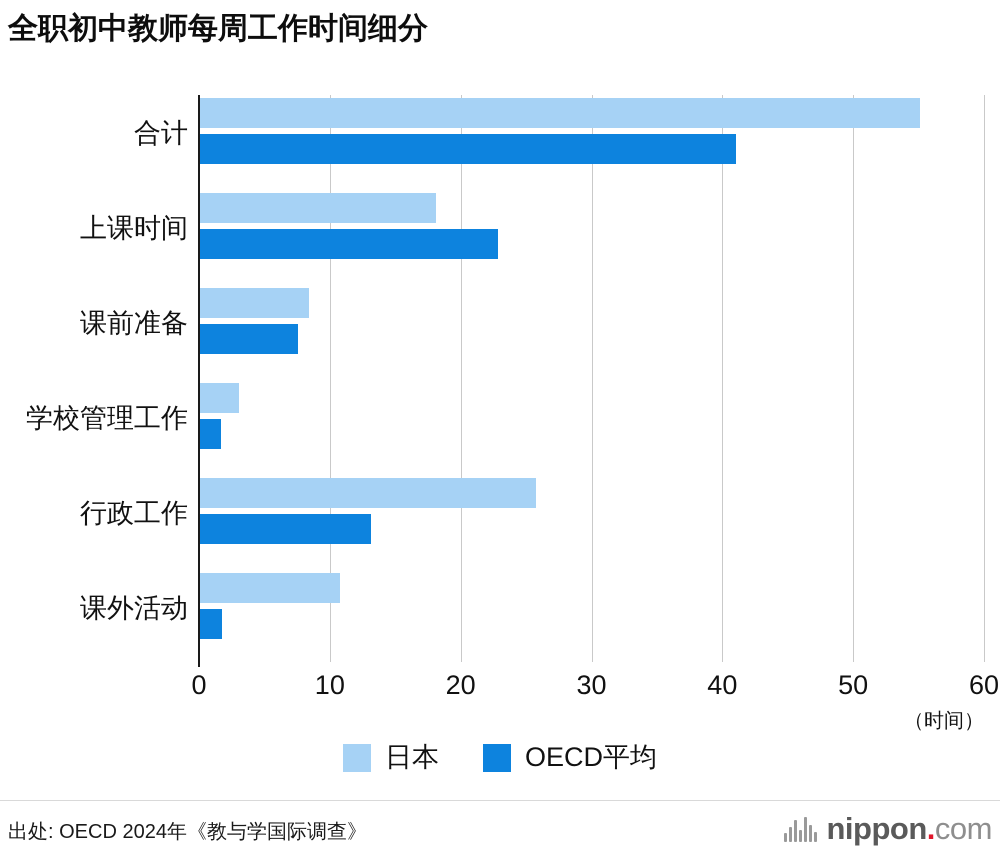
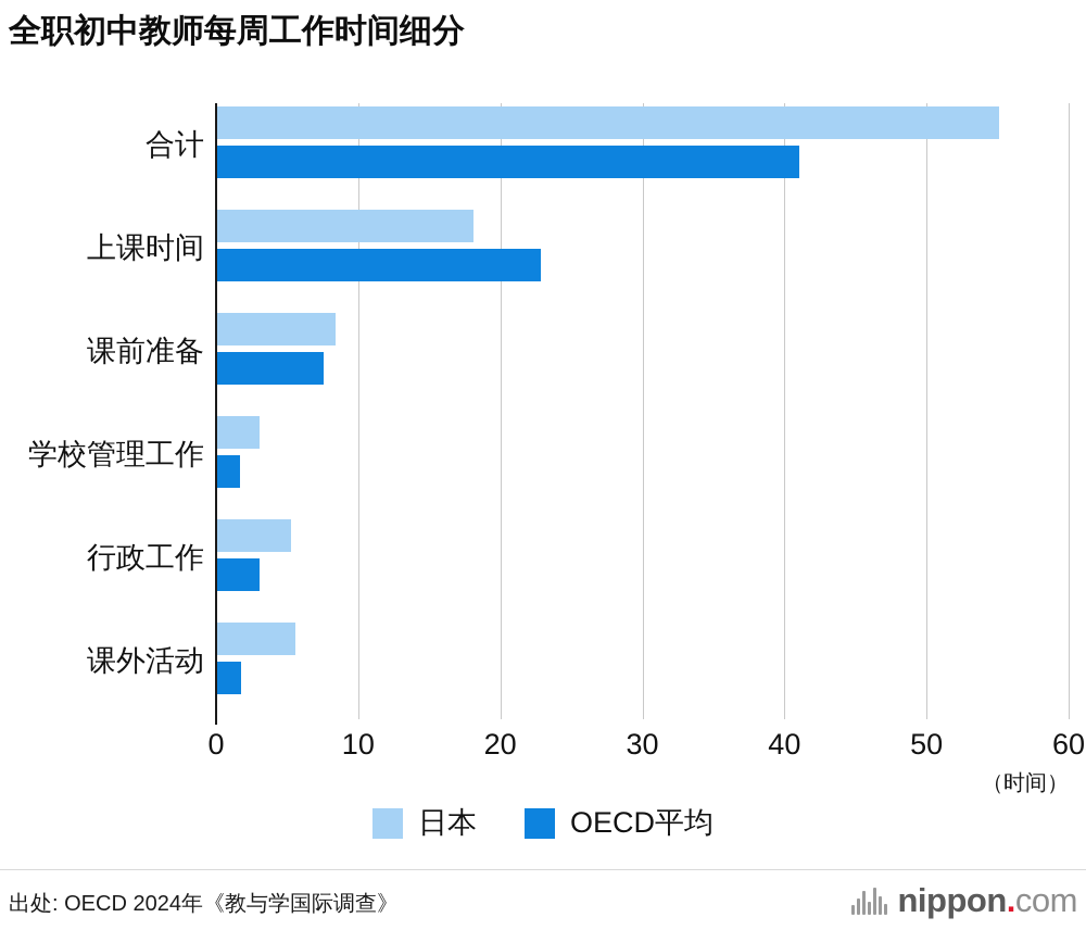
日本/行政工作: 25.7 -> 5.2
OECD平均/行政工作: 13.1 -> 3.0
日本/课外活动: 10.7 -> 5.5
